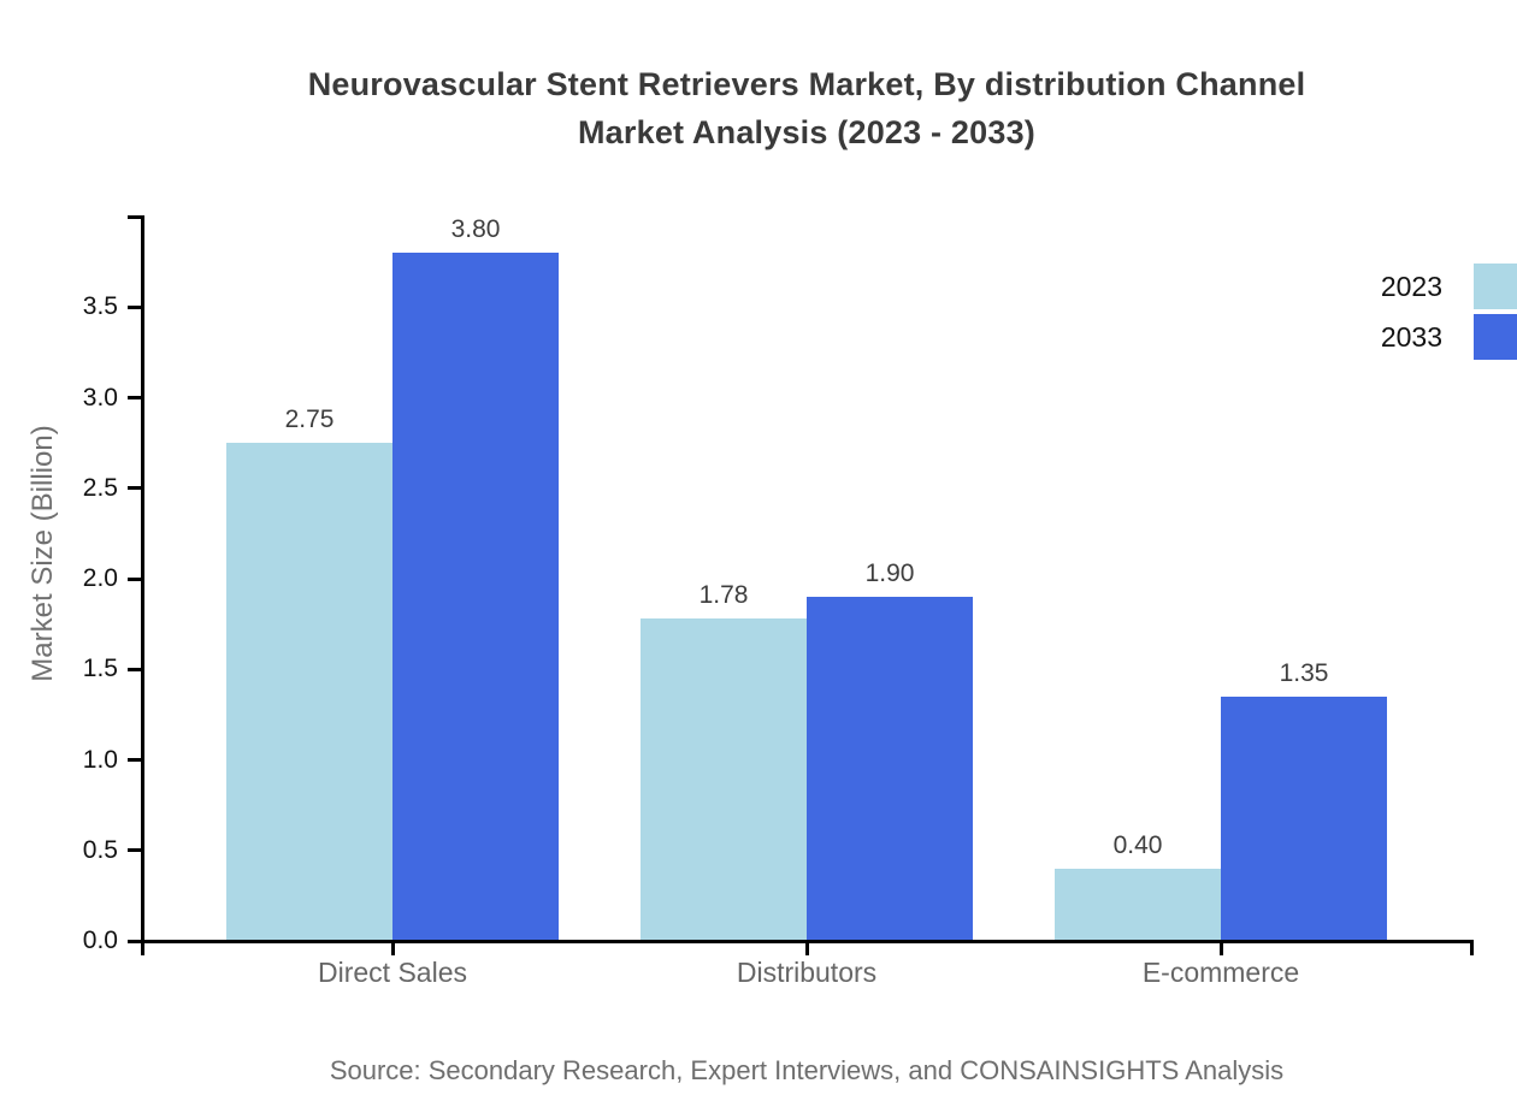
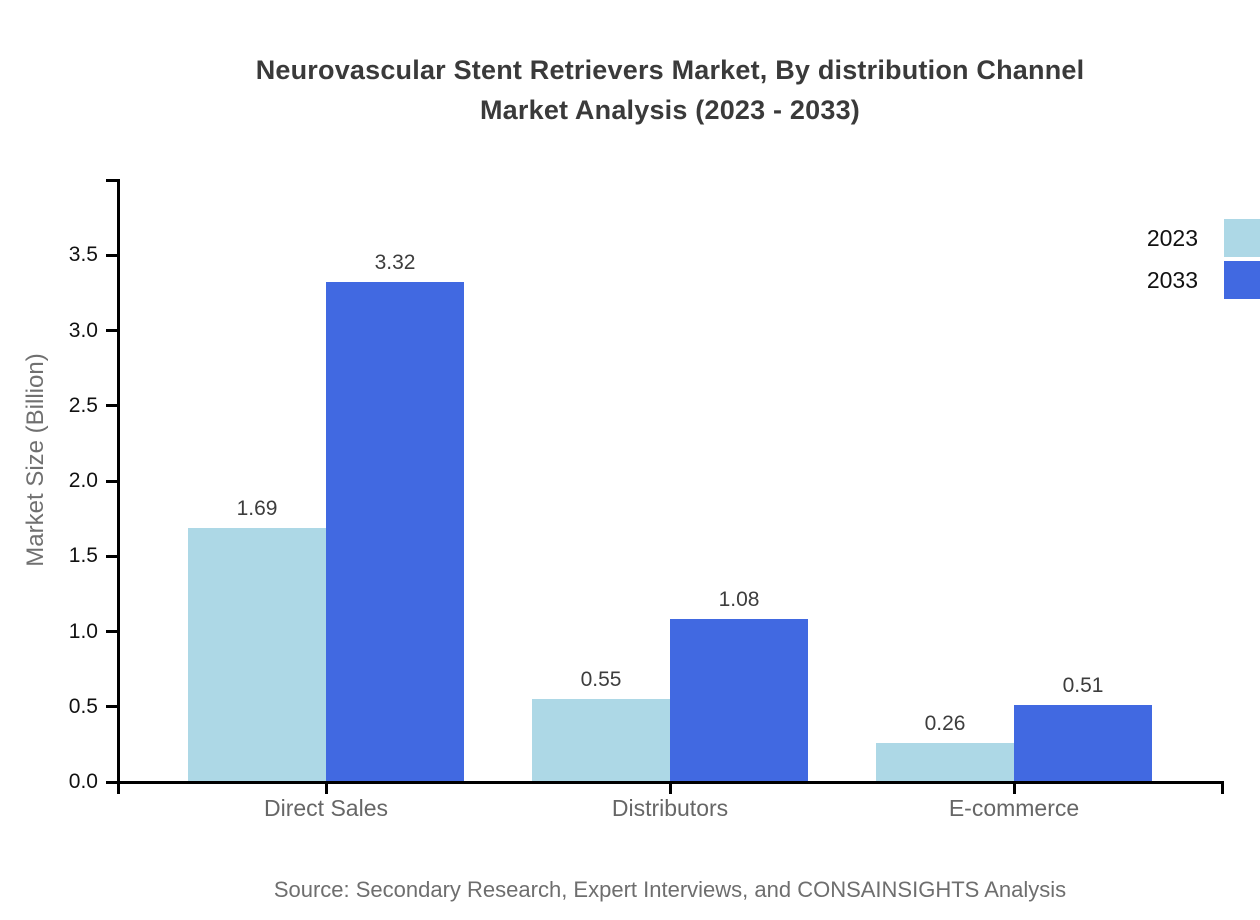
2023/Direct Sales: 2.75 -> 1.69
2033/Direct Sales: 3.80 -> 3.32
2023/Distributors: 1.78 -> 0.55
2033/Distributors: 1.90 -> 1.08
2023/E-commerce: 0.40 -> 0.26
2033/E-commerce: 1.35 -> 0.51
